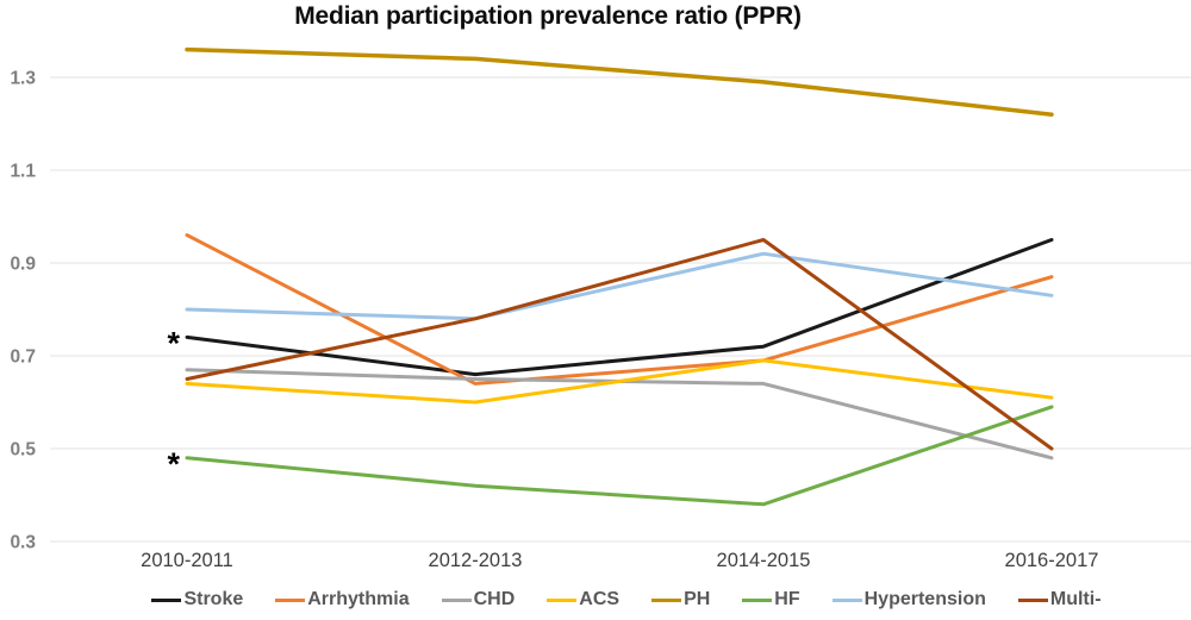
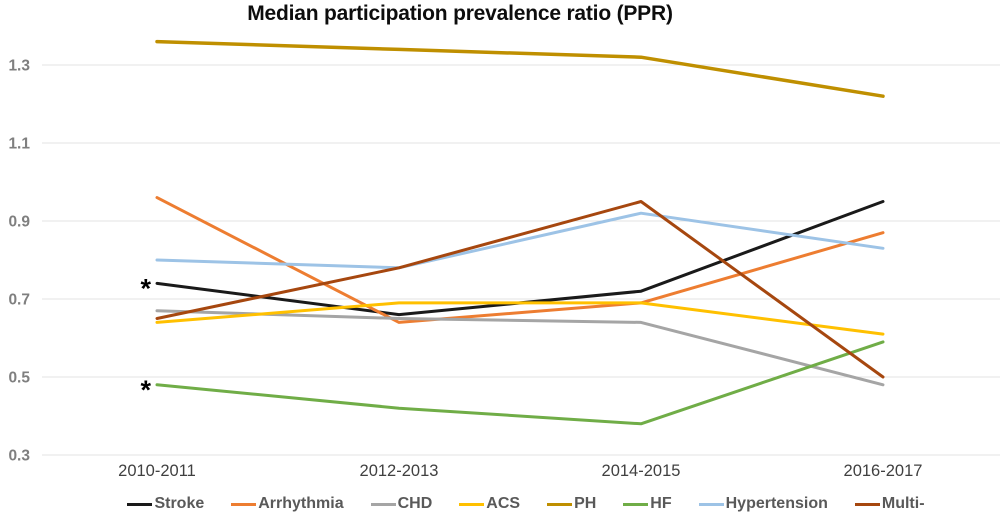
ACS/2012-2013: 0.60 -> 0.69
PH/2014-2015: 1.29 -> 1.32
